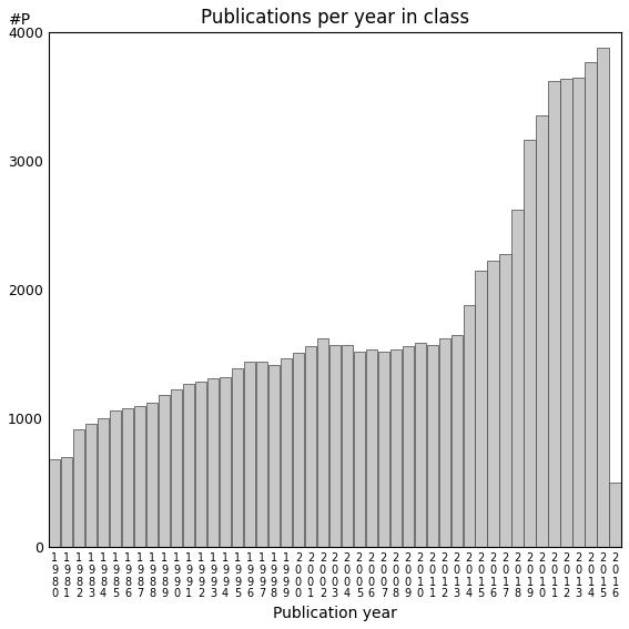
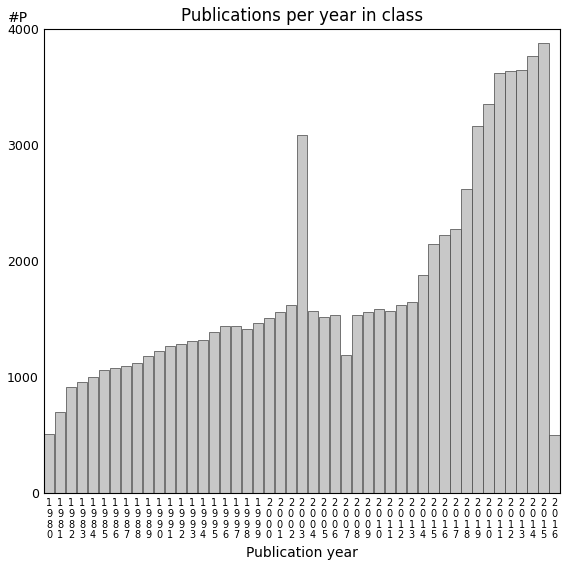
1 9 8 0: 680 -> 510
2 0 0 3: 1570 -> 3090
2 0 0 7: 1520 -> 1190
